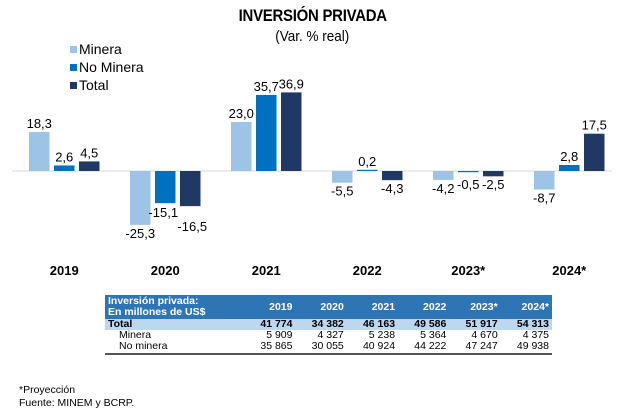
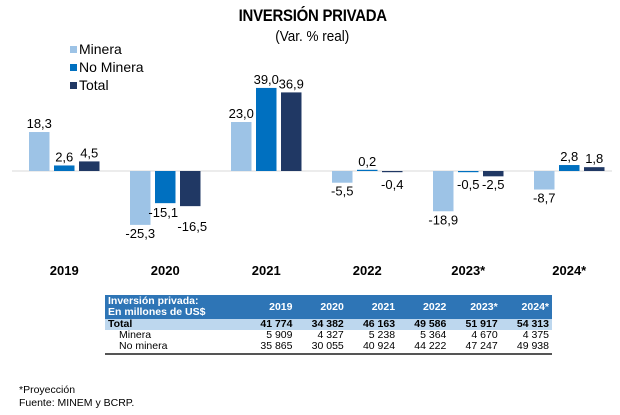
No Minera/2021: 35,7 -> 39,0
Total/2022: -4,3 -> -0,4
Minera/2023*: -4,2 -> -18,9
Total/2024*: 17,5 -> 1,8
